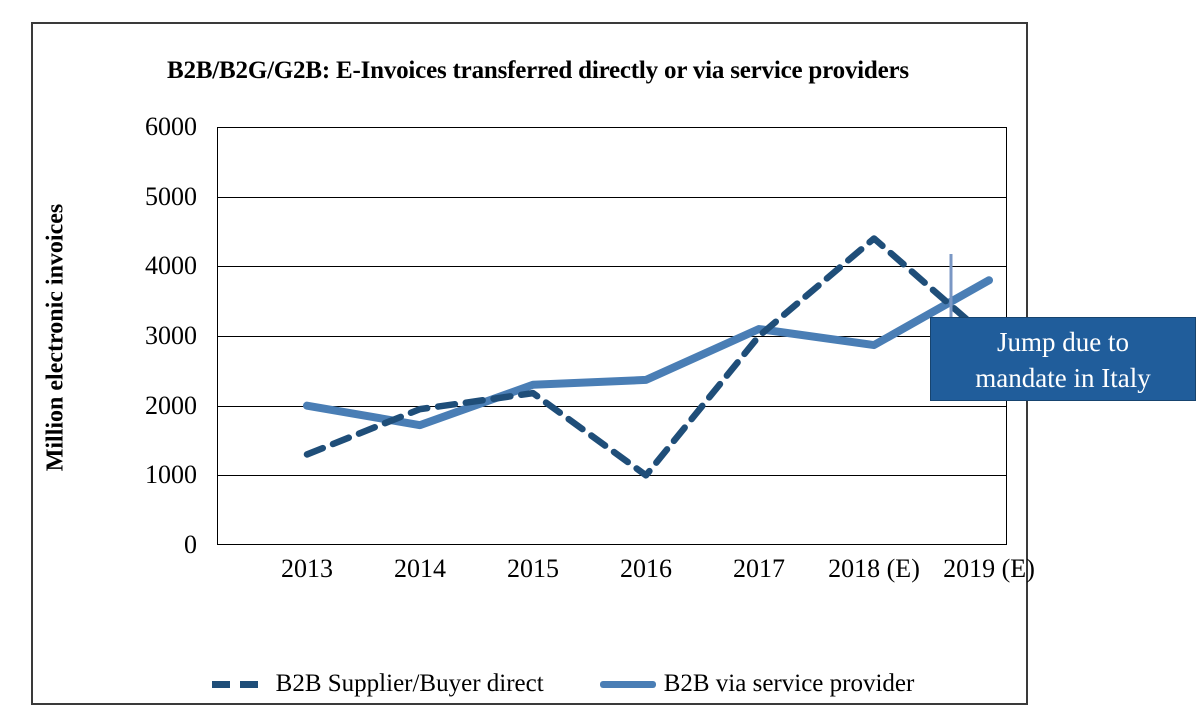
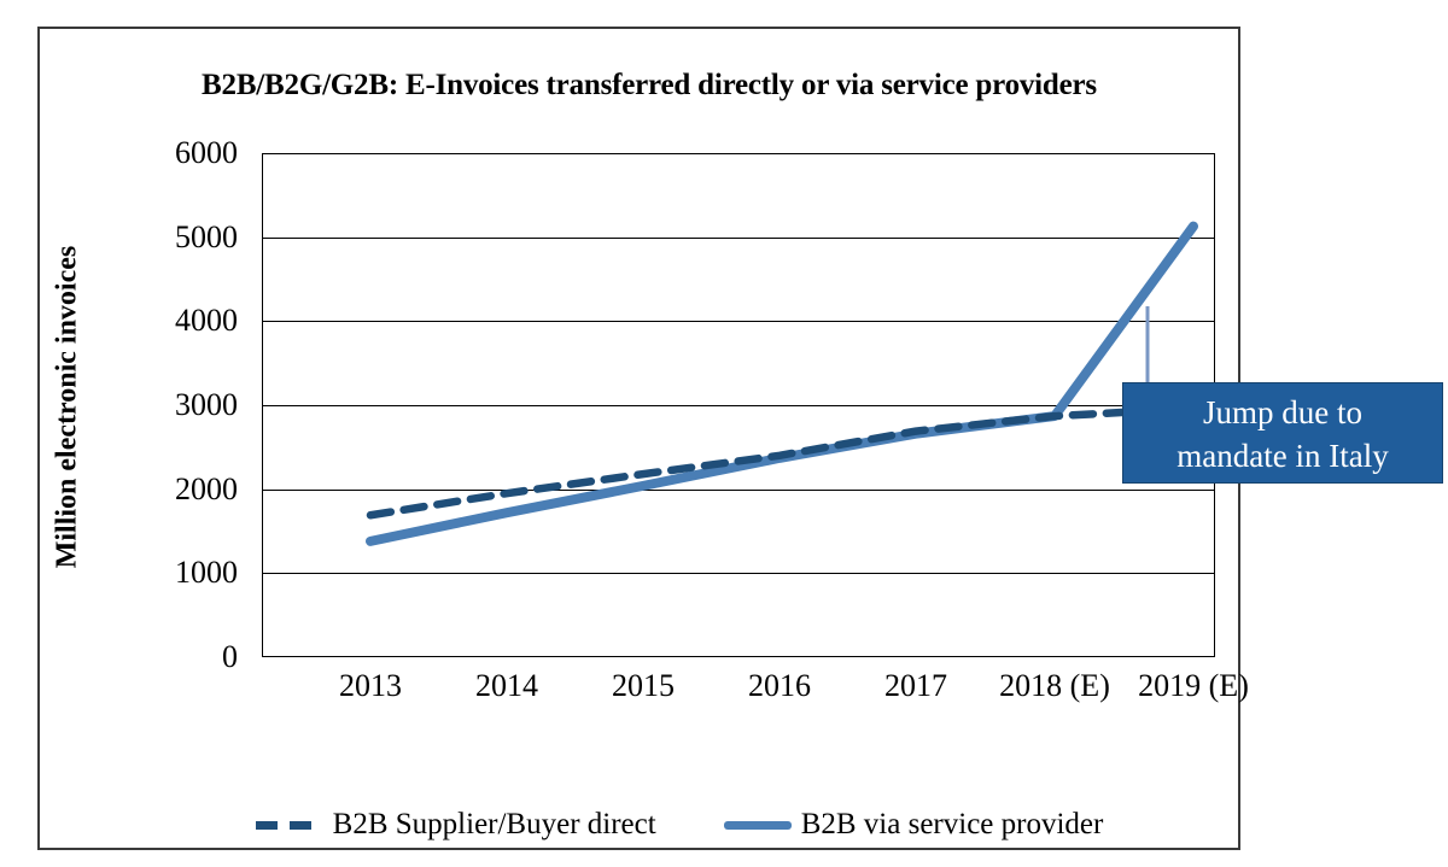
B2B Supplier/Buyer direct/2013: 1300 -> 1700
B2B via service provider/2013: 2000 -> 1400
B2B via service provider/2015: 2300 -> 2000
B2B Supplier/Buyer direct/2016: 1000 -> 2400
B2B Supplier/Buyer direct/2017: 3000 -> 2700
B2B via service provider/2017: 3100 -> 2700
B2B Supplier/Buyer direct/2018 (E): 4400 -> 2900
B2B via service provider/2019 (E): 3800 -> 5100
